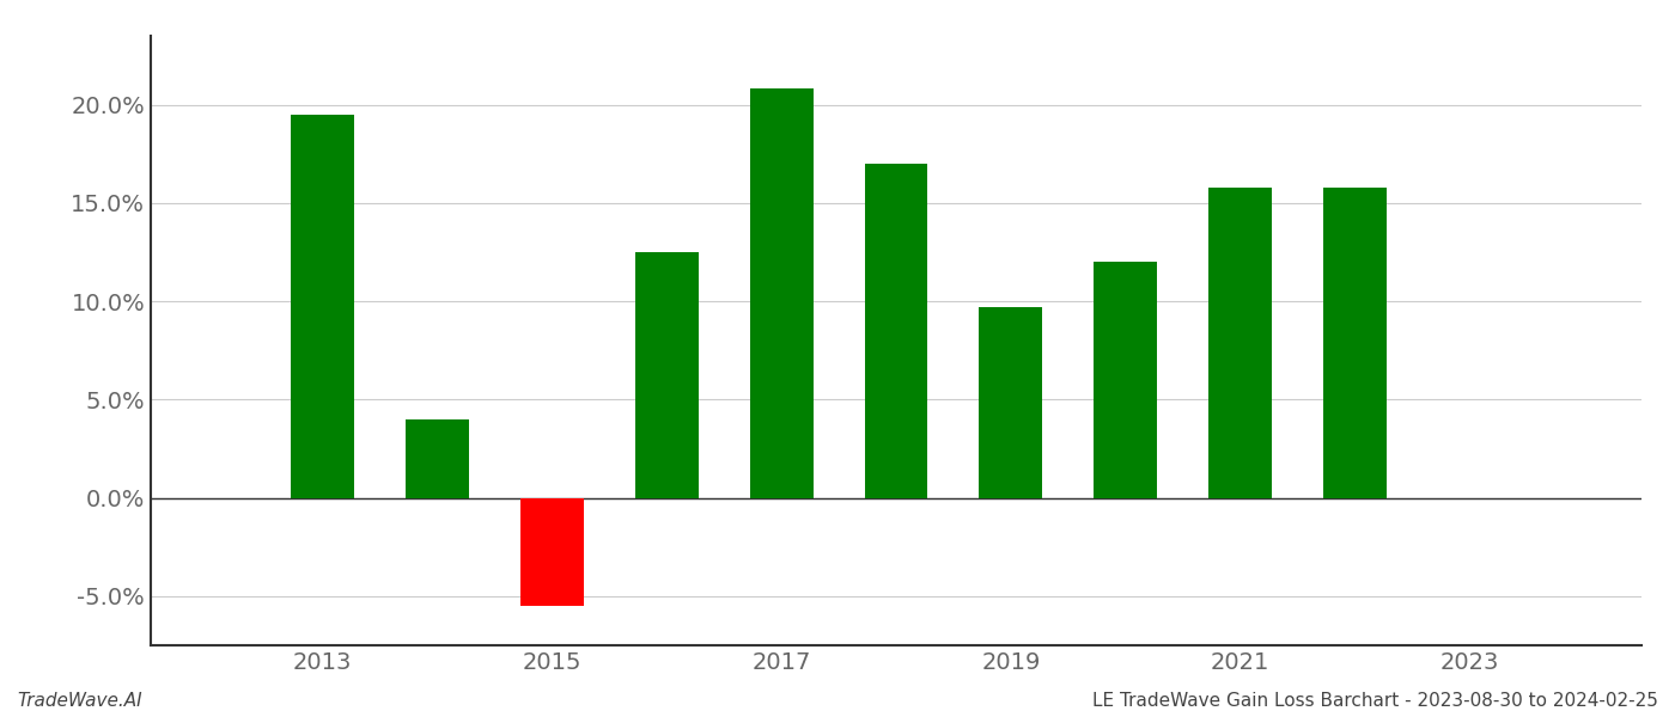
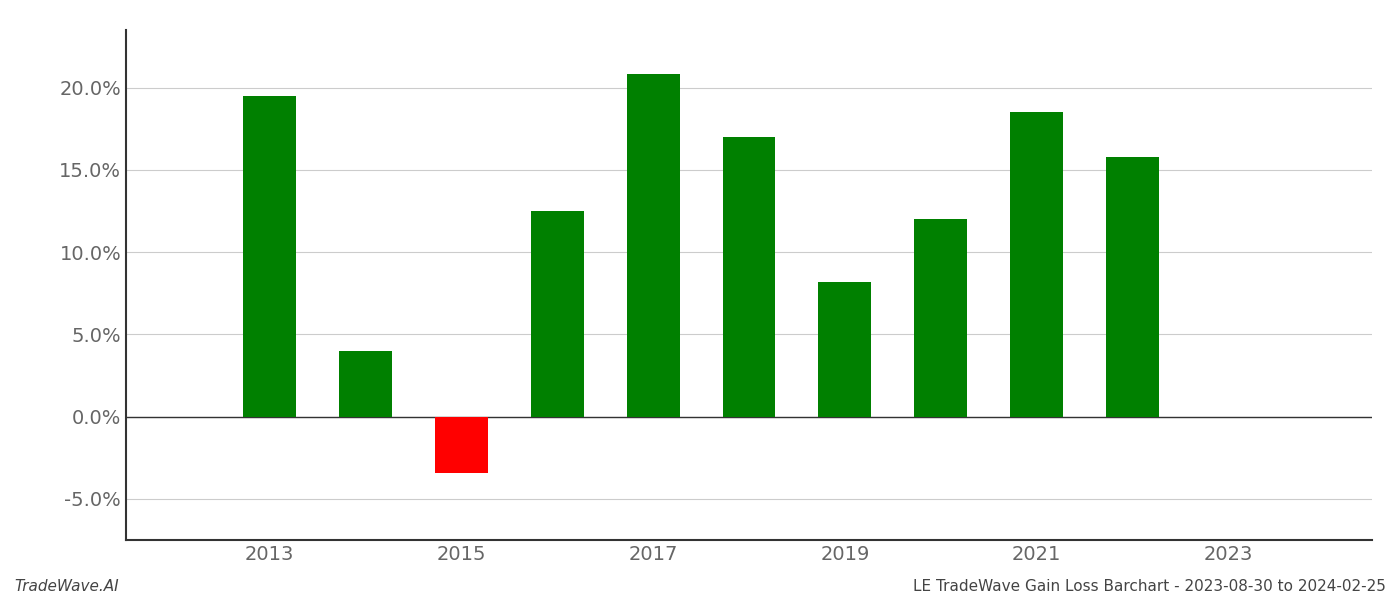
2015: -5.5% -> -3.4%
2019: 9.7% -> 8.2%
2021: 15.8% -> 18.5%
